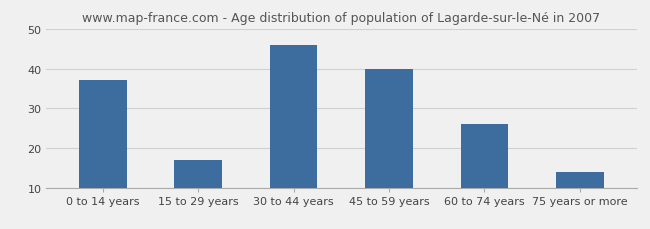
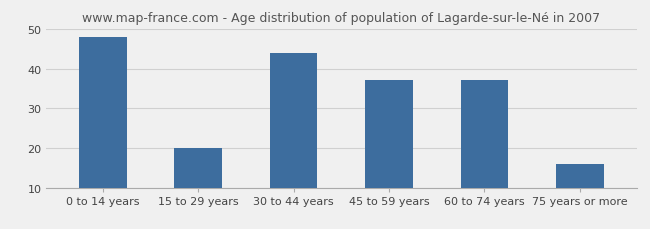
0 to 14 years: 37 -> 48
15 to 29 years: 17 -> 20
30 to 44 years: 46 -> 44
45 to 59 years: 40 -> 37
60 to 74 years: 26 -> 37
75 years or more: 14 -> 16
